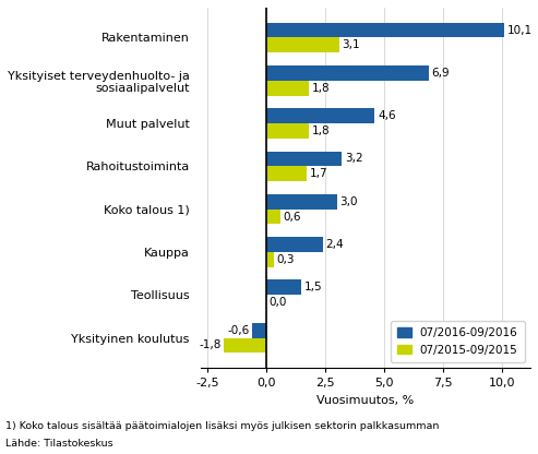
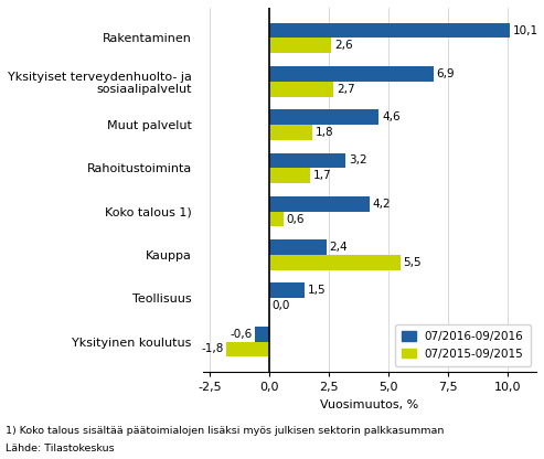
07/2015-09/2015/Rakentaminen: 3,1 -> 2,6
07/2015-09/2015/Yksityiset terveydenhuolto- ja sosiaalipalvelut: 1,8 -> 2,7
07/2016-09/2016/Koko talous 1): 3,0 -> 4,2
07/2015-09/2015/Kauppa: 0,3 -> 5,5
